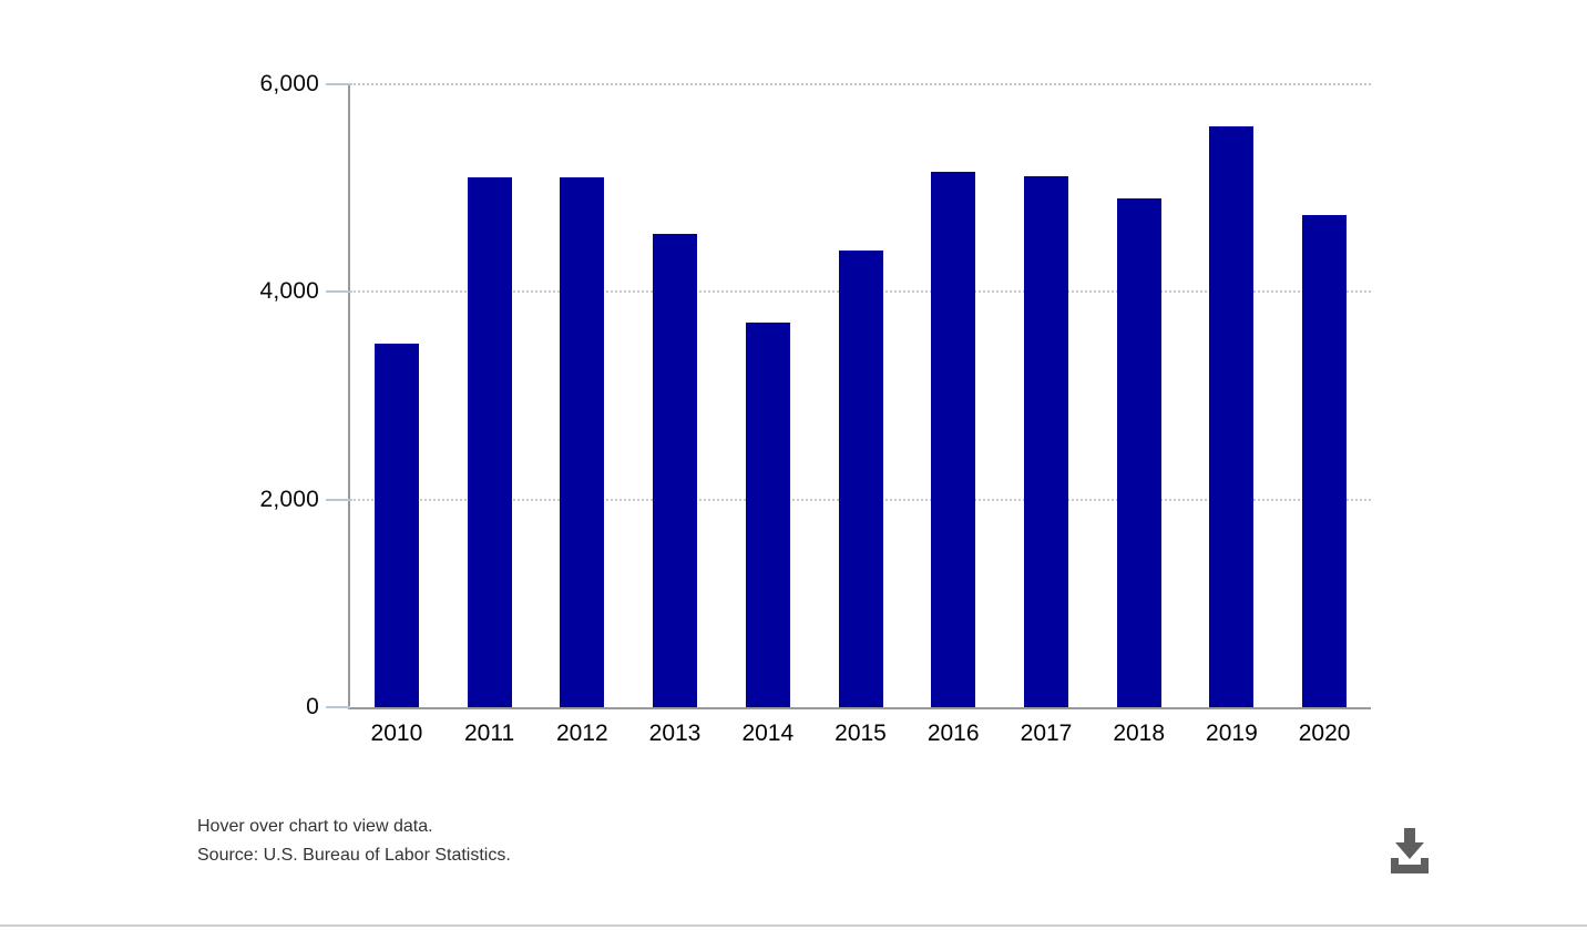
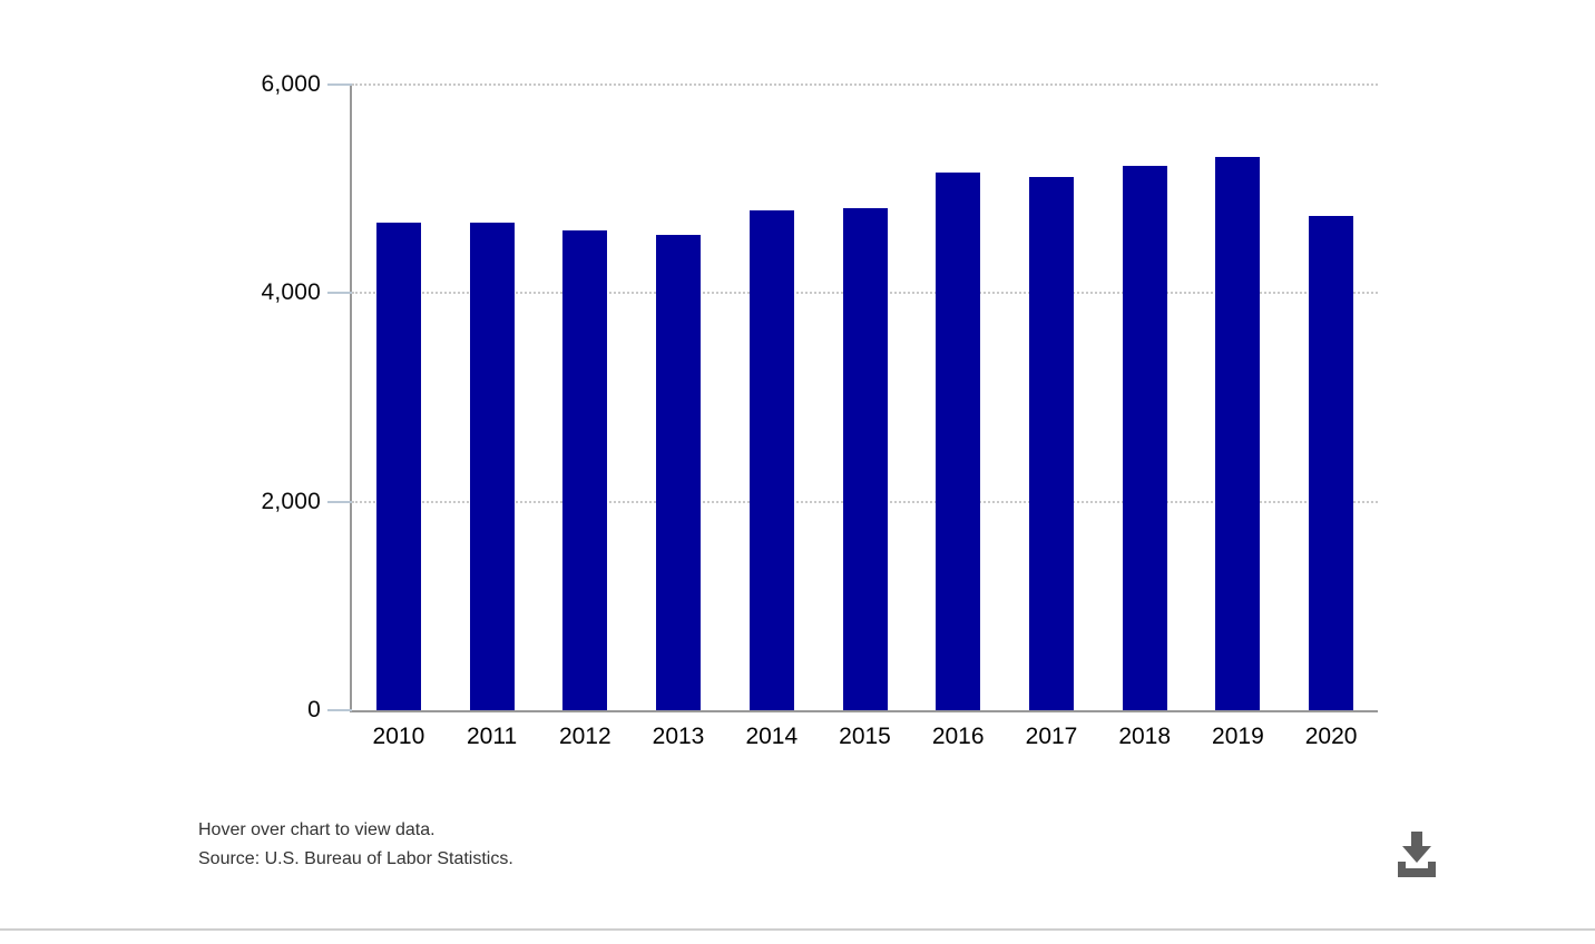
2010: 3500 -> 4700
2011: 5100 -> 4700
2012: 5100 -> 4600
2014: 3700 -> 4800
2015: 4400 -> 4800
2018: 4900 -> 5200
2019: 5600 -> 5300
